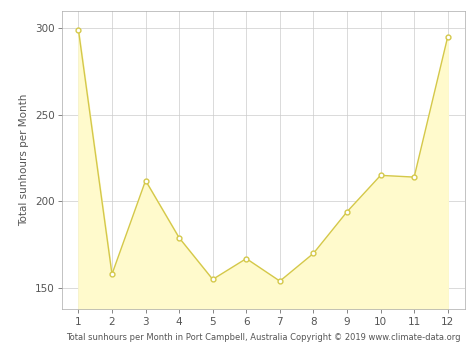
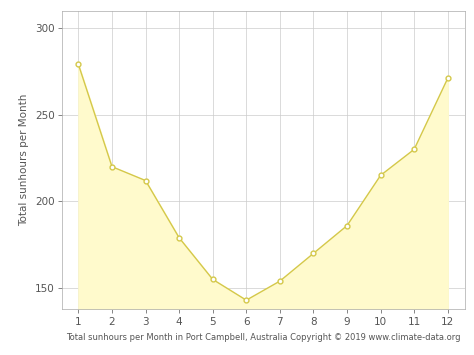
1: 299 -> 279
2: 158 -> 220
6: 167 -> 143
9: 194 -> 186
11: 214 -> 230
12: 295 -> 271
